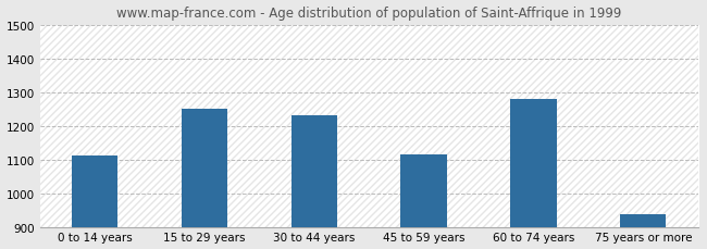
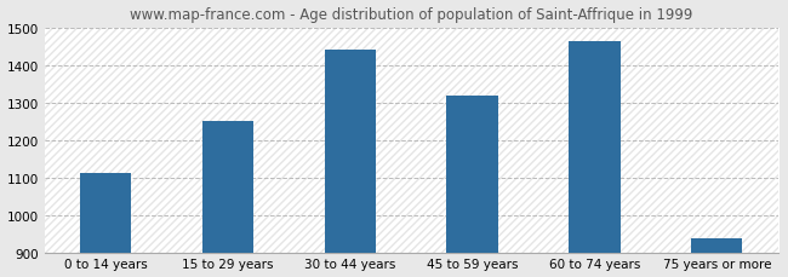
30 to 44 years: 1230 -> 1440
45 to 59 years: 1115 -> 1320
60 to 74 years: 1280 -> 1465
